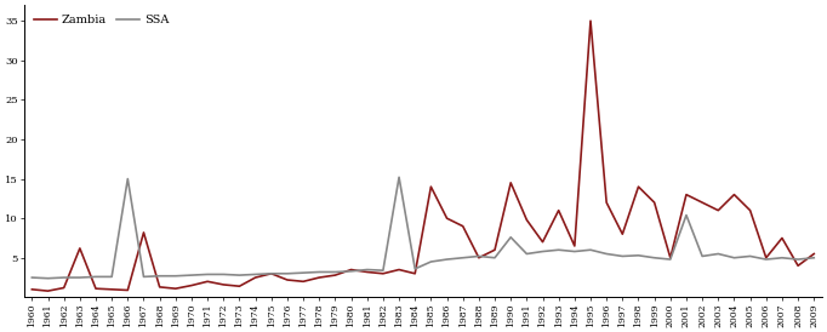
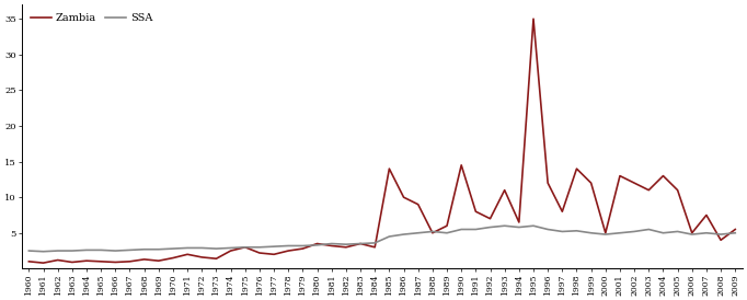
Zambia/1963: 6.2 -> 0.9
SSA/1966: 15.0 -> 2.5
Zambia/1967: 8.2 -> 1.0
SSA/1983: 15.2 -> 3.5
SSA/1990: 7.6 -> 5.5
Zambia/1991: 9.8 -> 8.0
SSA/2001: 10.4 -> 5.0
